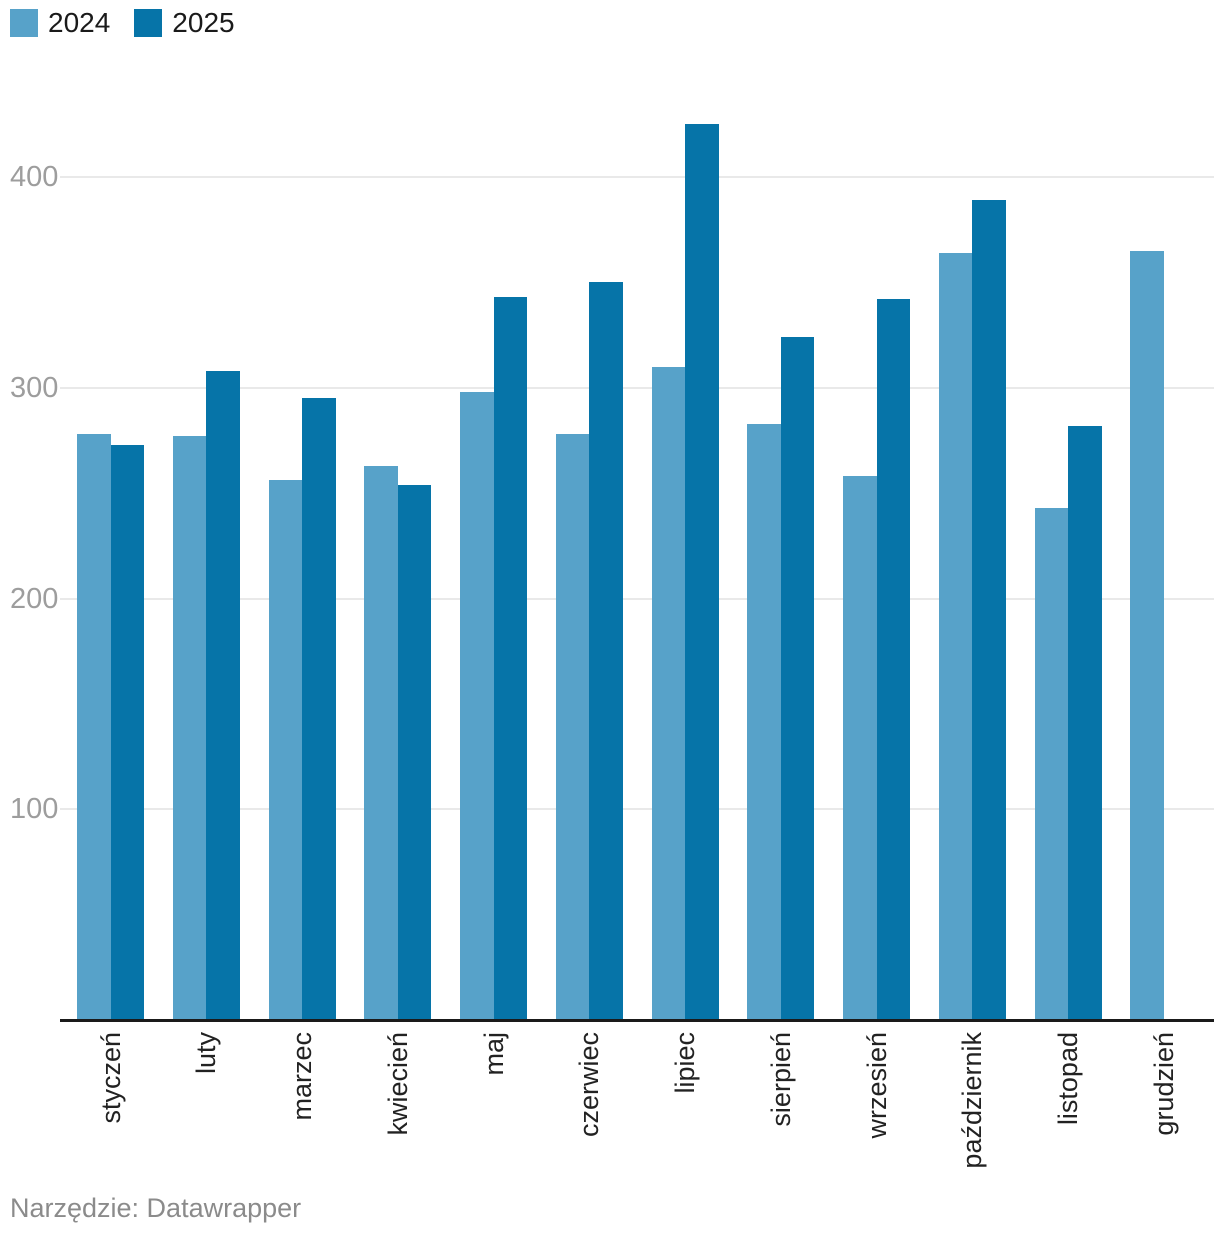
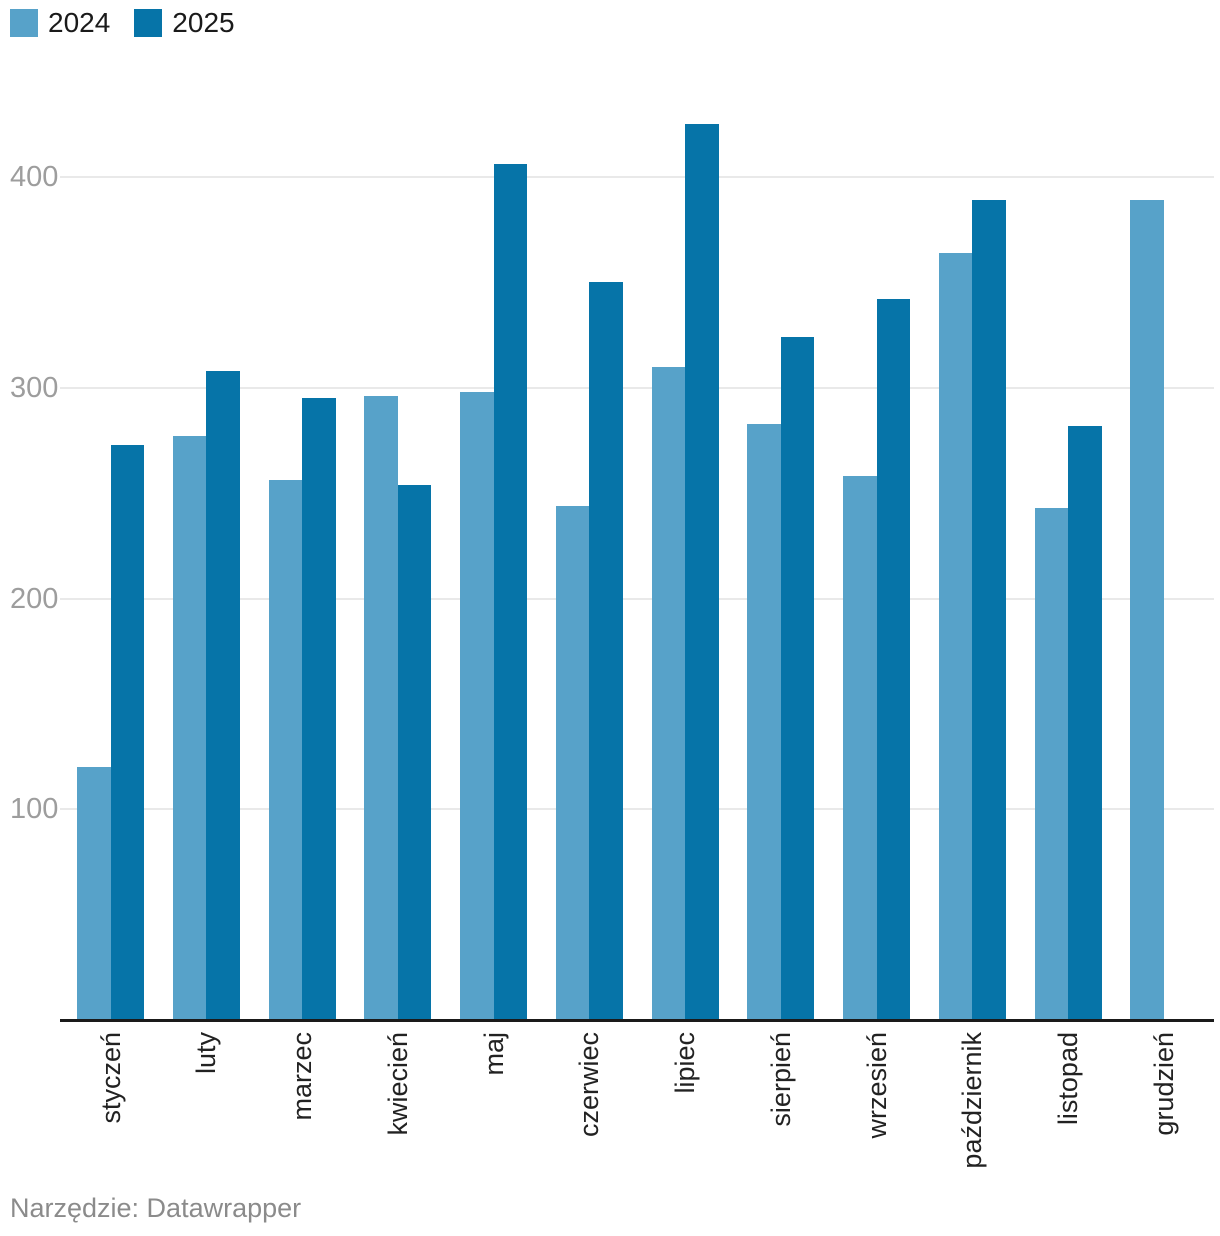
2024/styczeń: 278 -> 120
2024/kwiecień: 263 -> 296
2025/maj: 343 -> 406
2024/czerwiec: 278 -> 244
2024/grudzień: 365 -> 389
